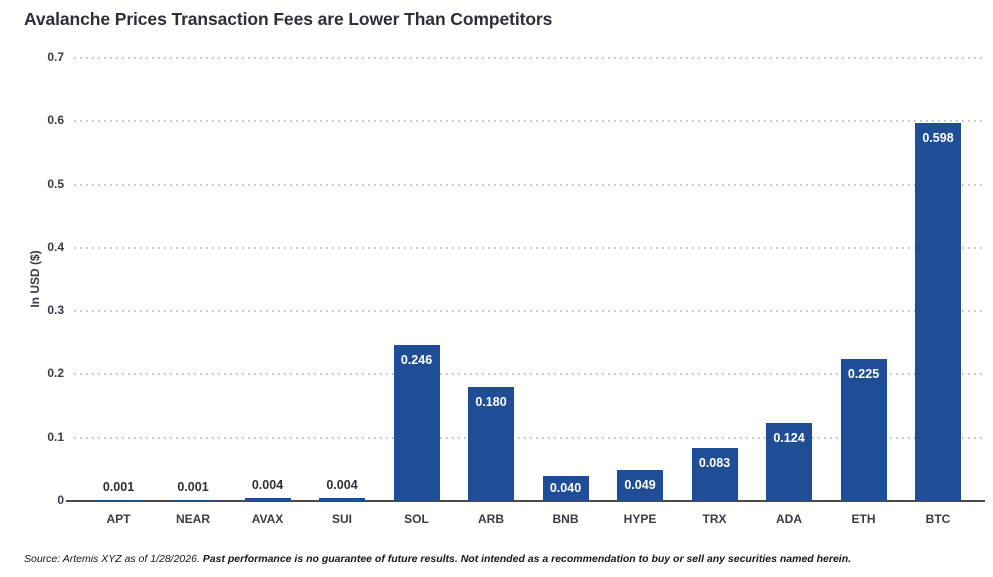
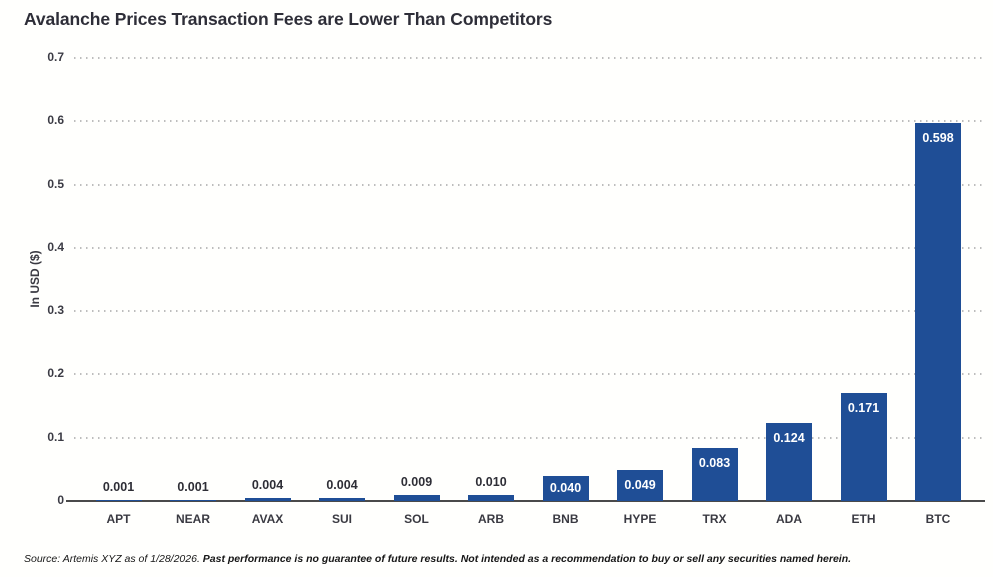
SOL: 0.246 -> 0.009
ARB: 0.180 -> 0.010
ETH: 0.225 -> 0.171
